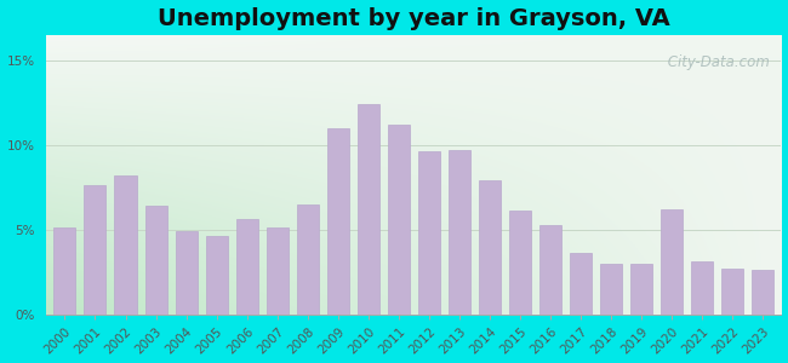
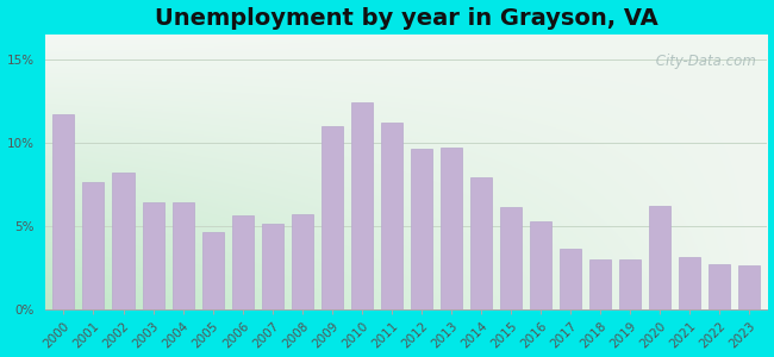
2000: 5.1% -> 11.7%
2004: 4.9% -> 6.4%
2008: 6.5% -> 5.7%
